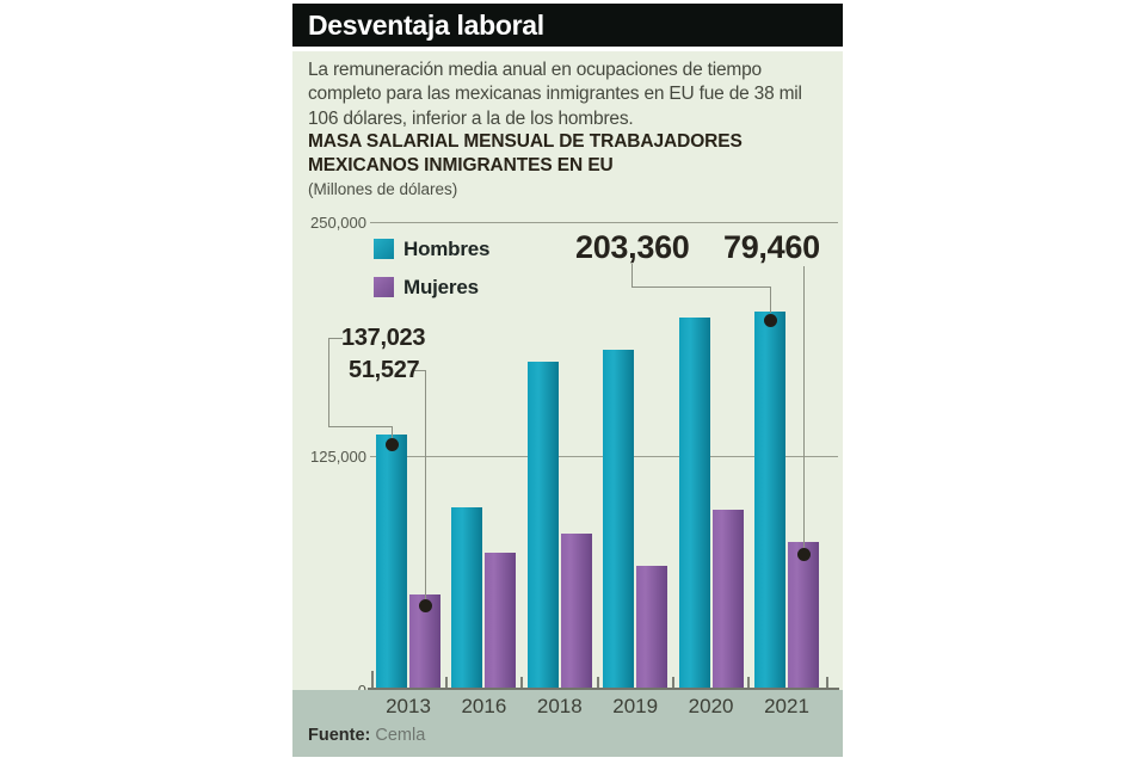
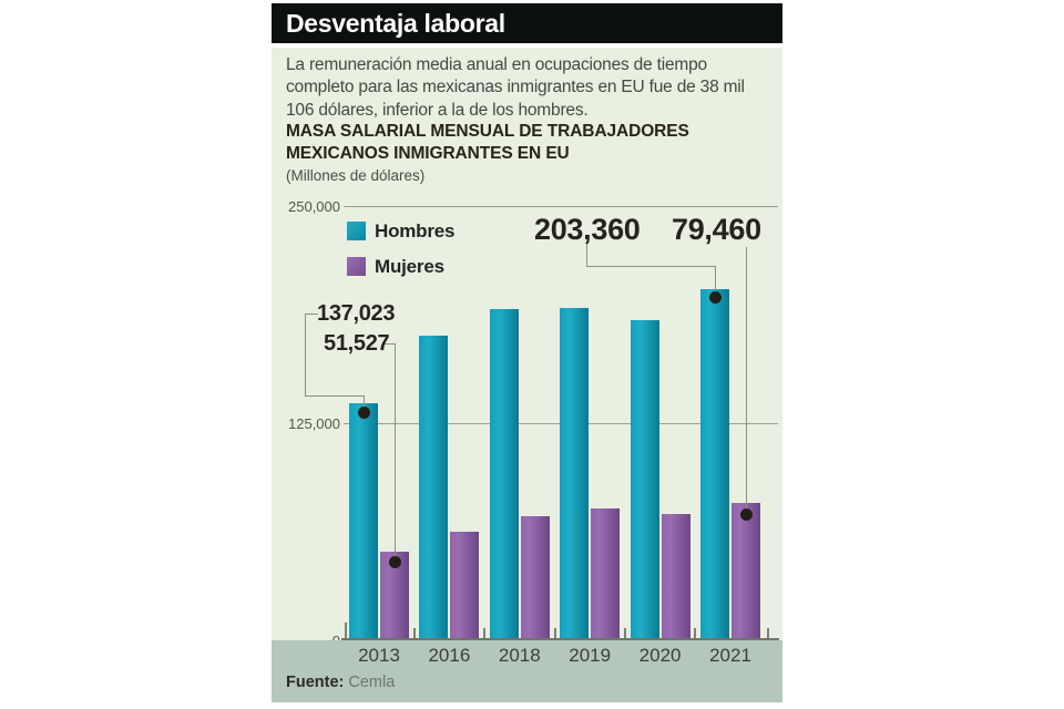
Hombres/2016: 98000 -> 176000
Mujeres/2016: 74000 -> 63000
Hombres/2018: 176000 -> 192000
Mujeres/2018: 84000 -> 72000
Hombres/2019: 183000 -> 192000
Mujeres/2019: 67000 -> 76000
Hombres/2020: 200000 -> 186000
Mujeres/2020: 97000 -> 73000
